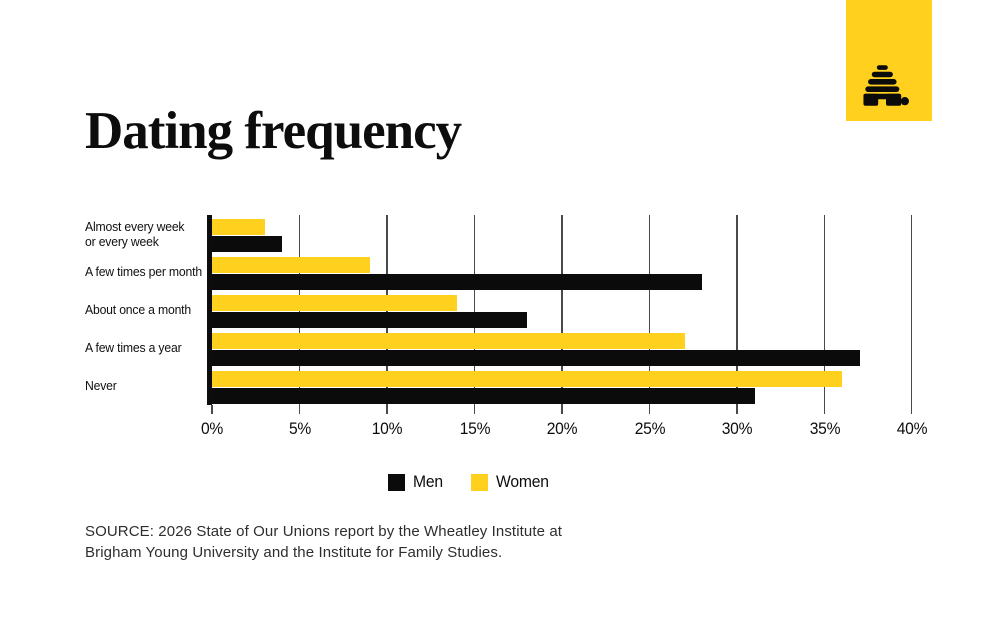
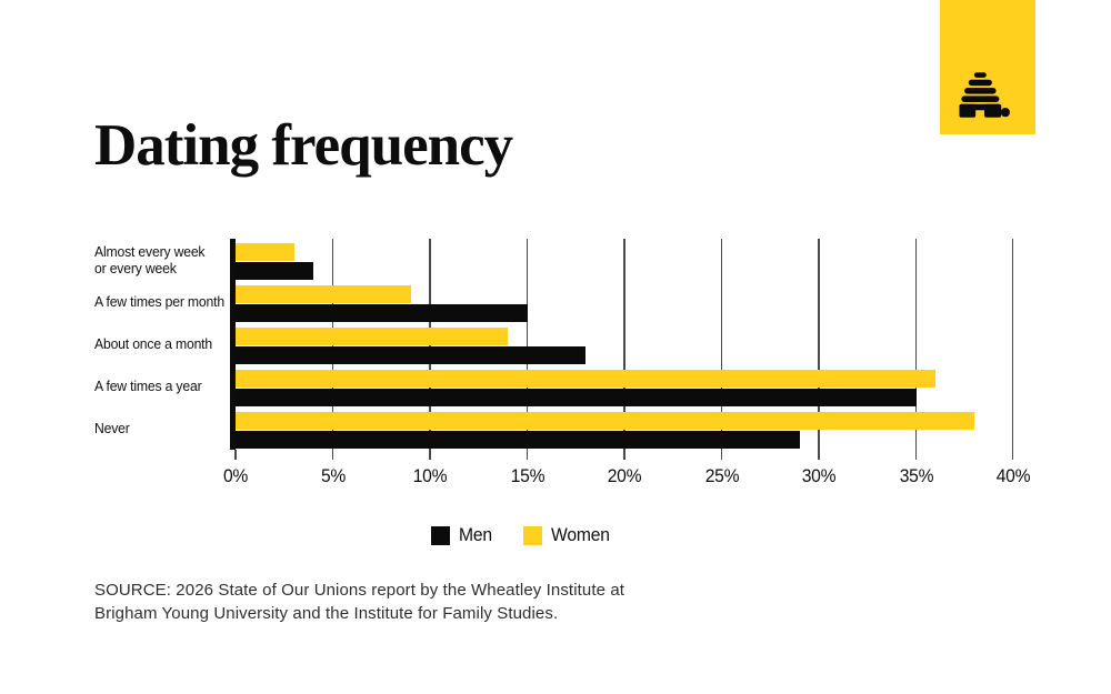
Men/A few times per month: 28% -> 15%
Men/A few times a year: 37% -> 35%
Women/A few times a year: 27% -> 36%
Men/Never: 31% -> 29%
Women/Never: 36% -> 38%
